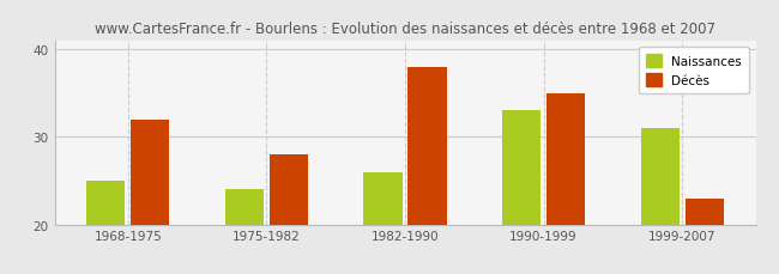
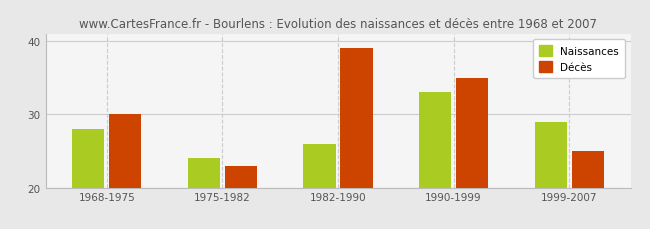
Naissances/1968-1975: 25 -> 28
Décès/1968-1975: 32 -> 30
Décès/1975-1982: 28 -> 23
Décès/1982-1990: 38 -> 39
Naissances/1999-2007: 31 -> 29
Décès/1999-2007: 23 -> 25
